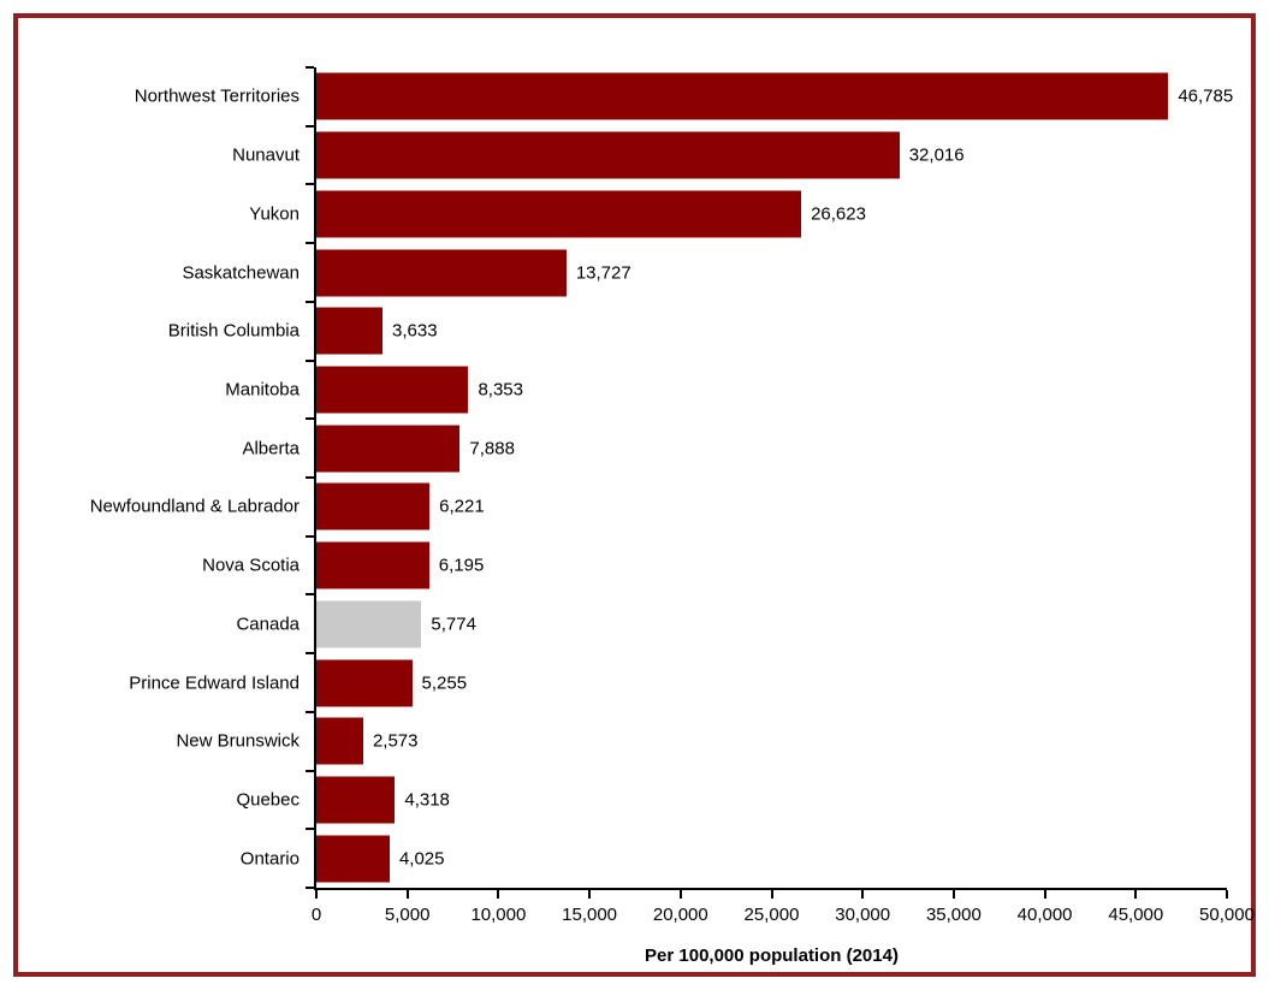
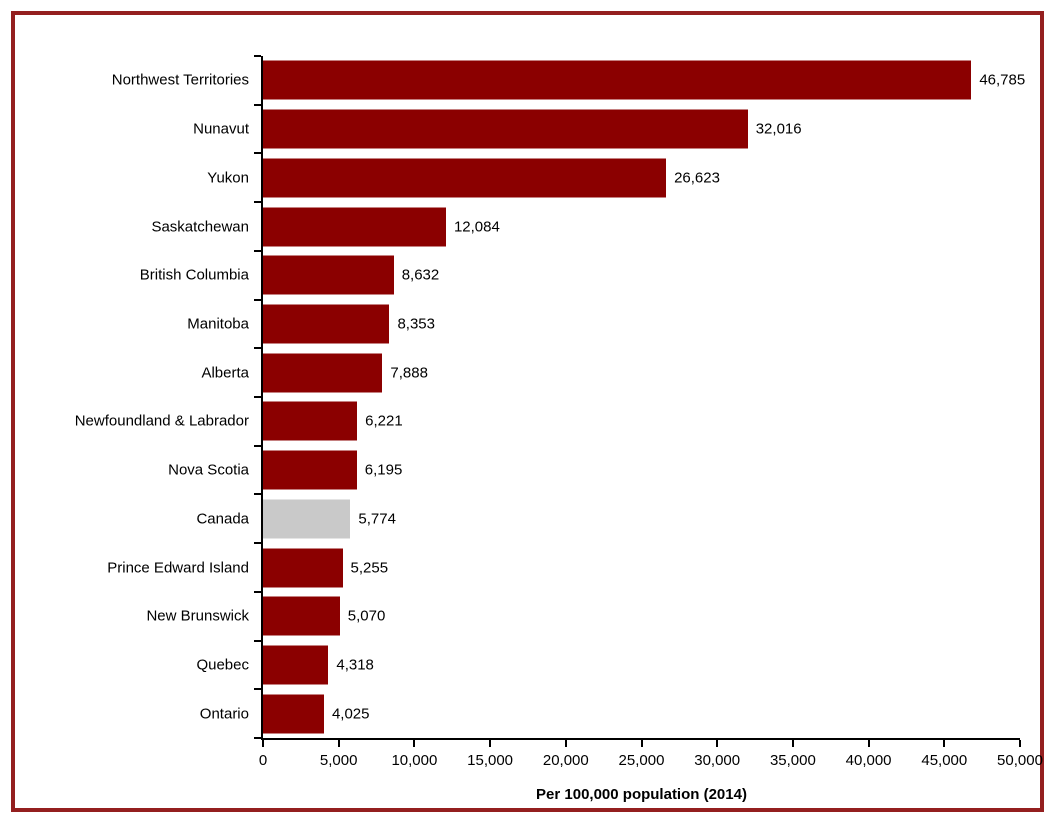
Saskatchewan: 13,727 -> 12,084
British Columbia: 3,633 -> 8,632
New Brunswick: 2,573 -> 5,070
